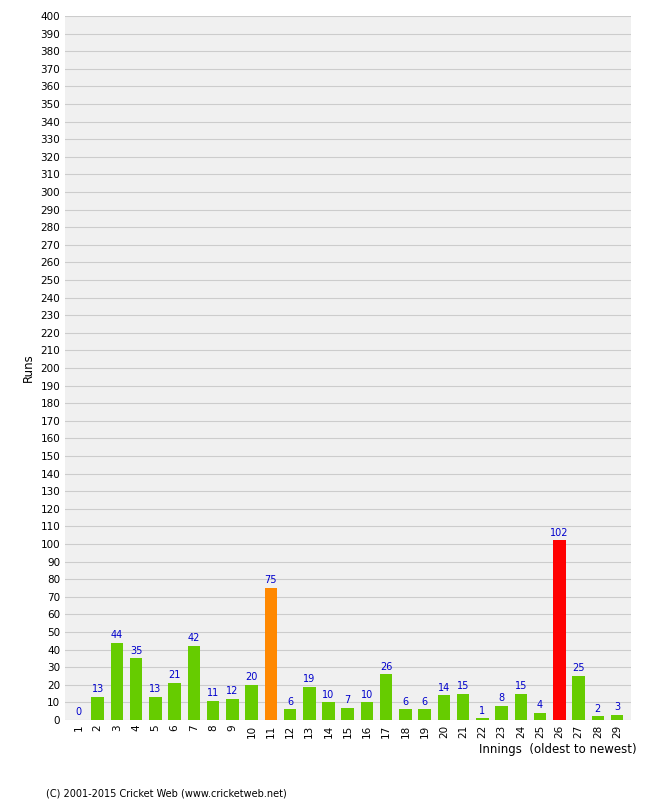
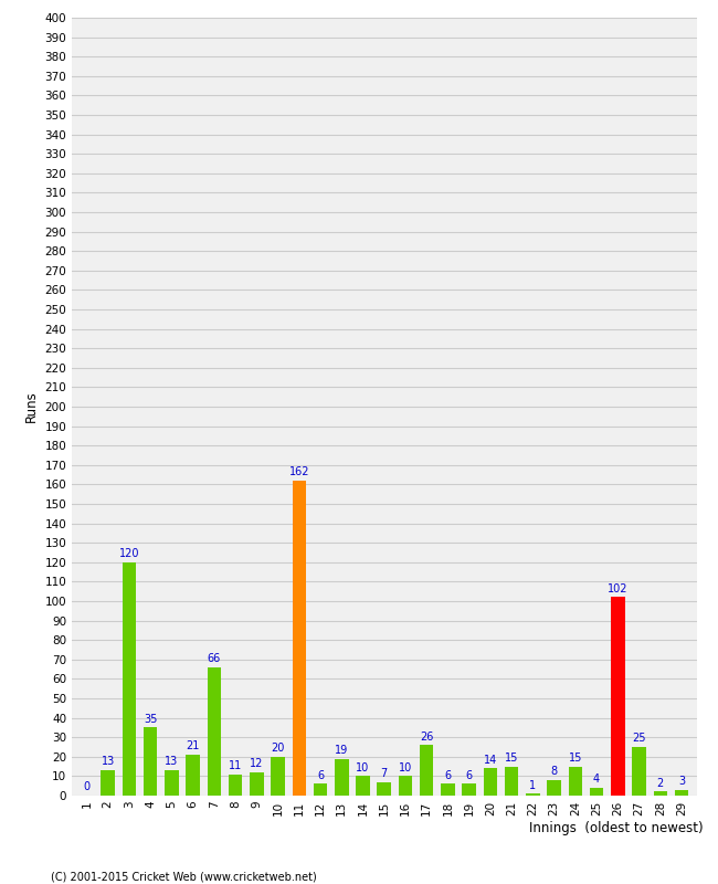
3: 44 -> 120
7: 42 -> 66
11: 75 -> 162
